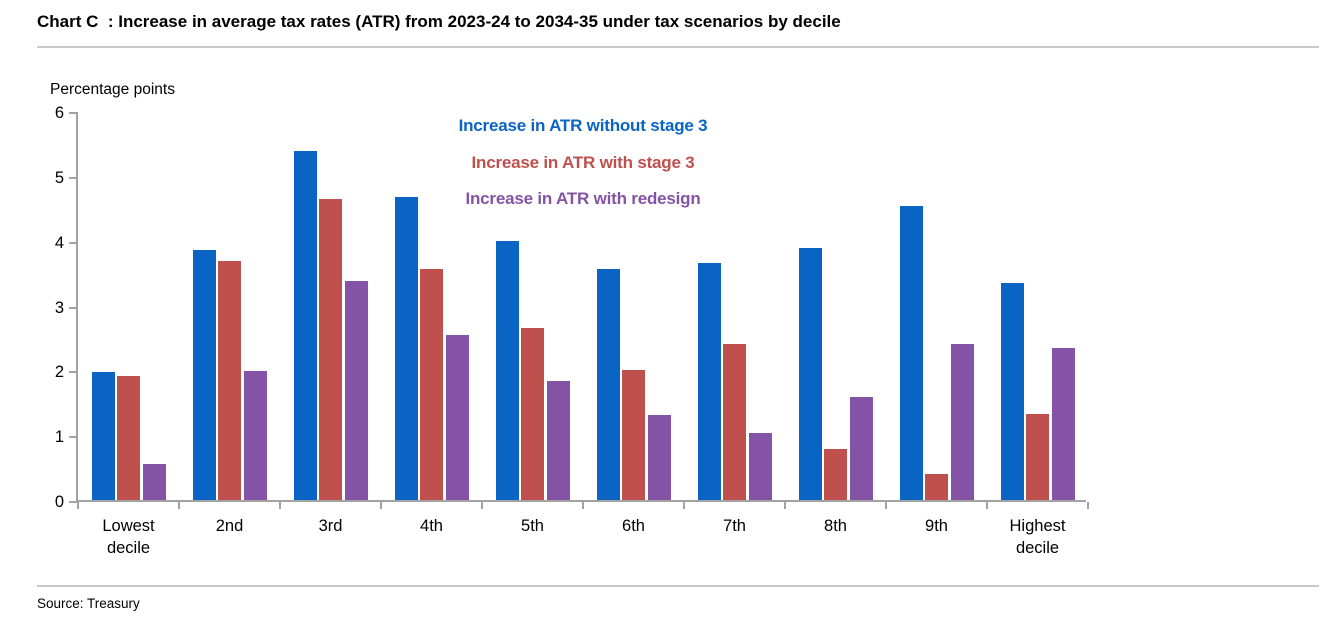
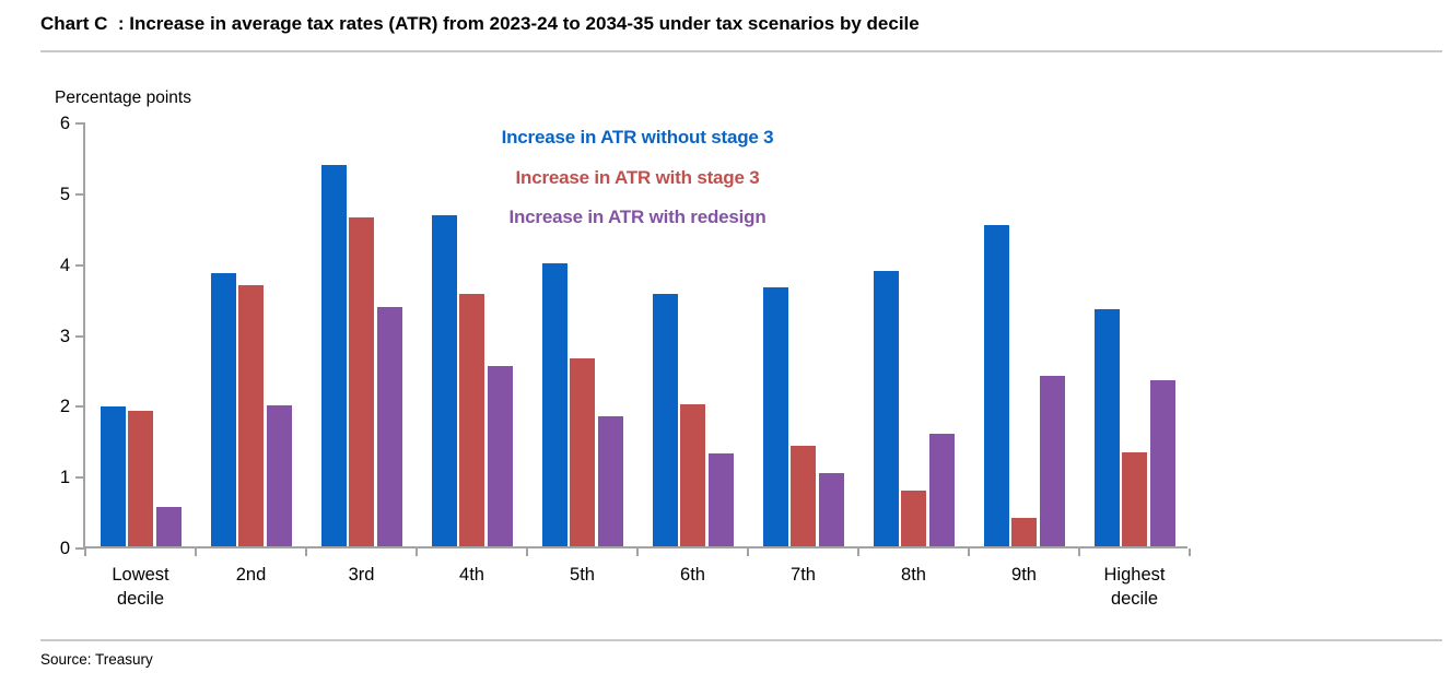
Increase in ATR with stage 3/7th: 2.4 -> 1.4
